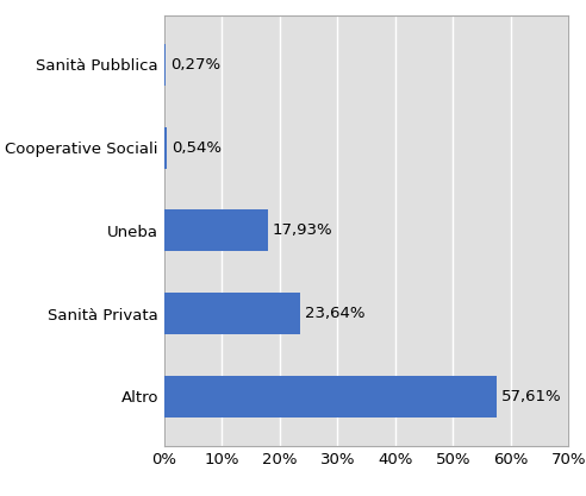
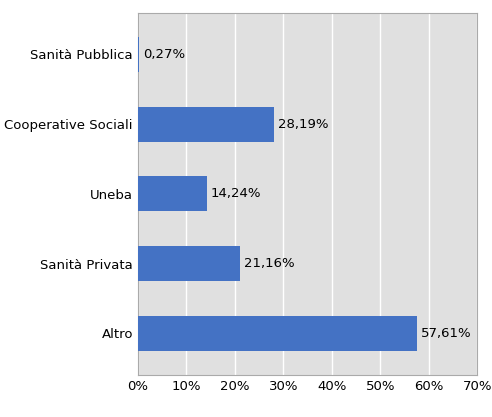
Cooperative Sociali: 0,54% -> 28,19%
Uneba: 17,93% -> 14,24%
Sanità Privata: 23,64% -> 21,16%
